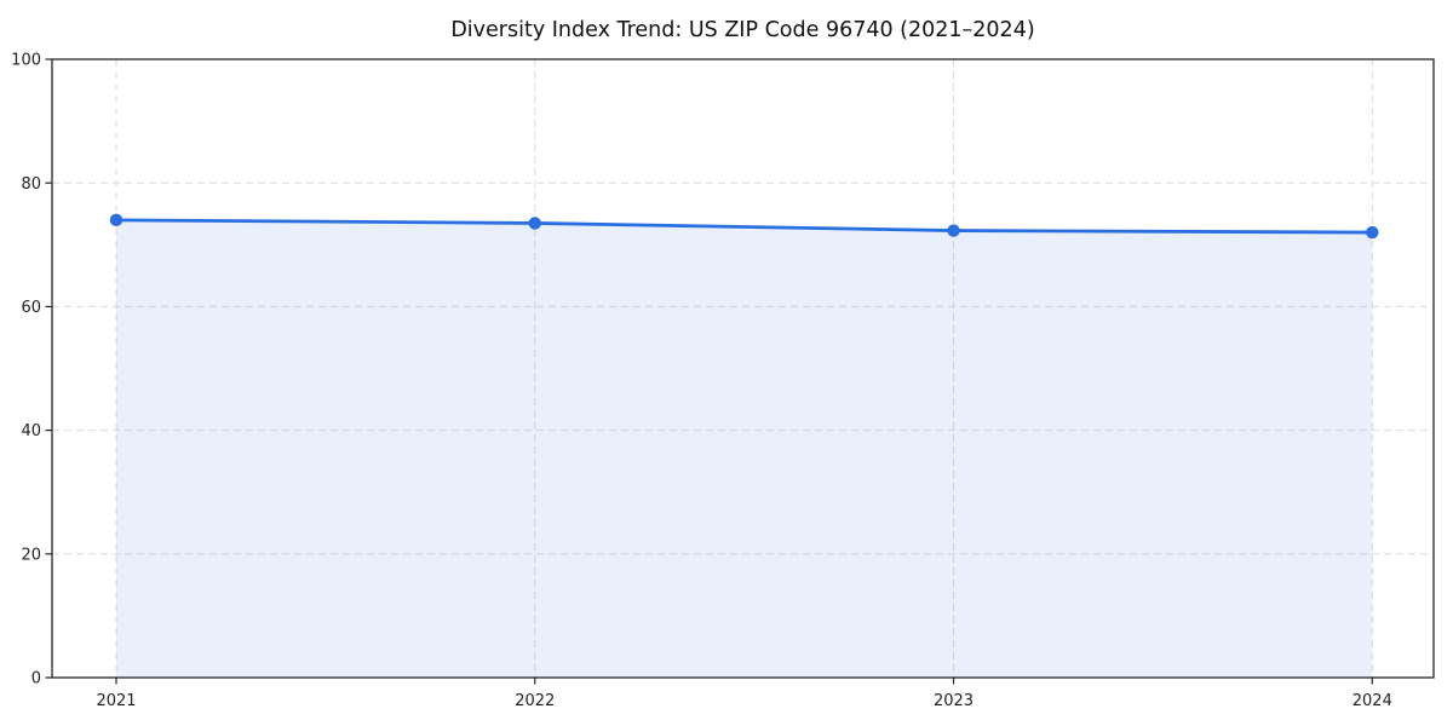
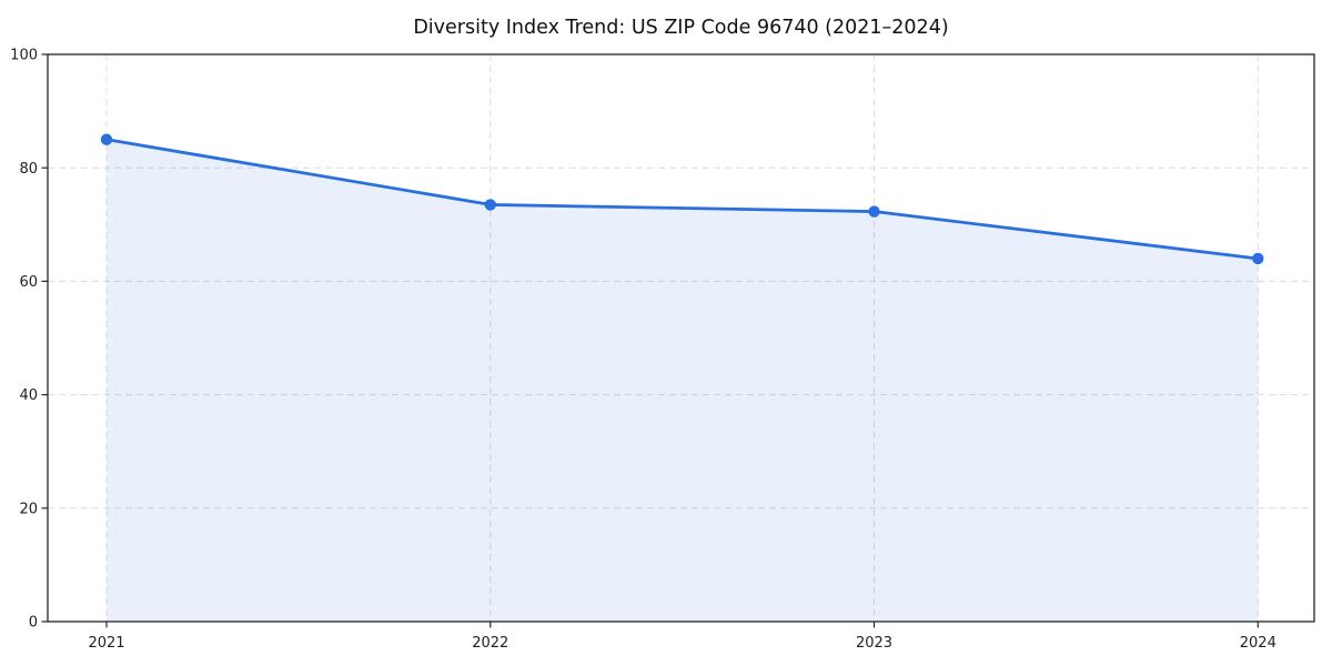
2021: 74 -> 85
2024: 72 -> 64
